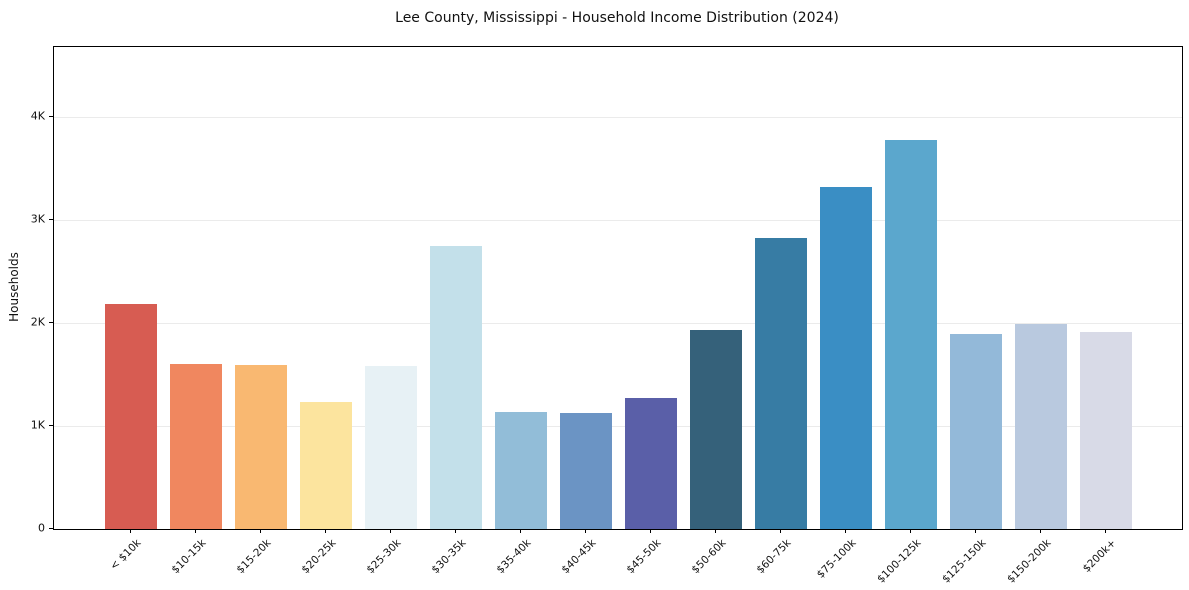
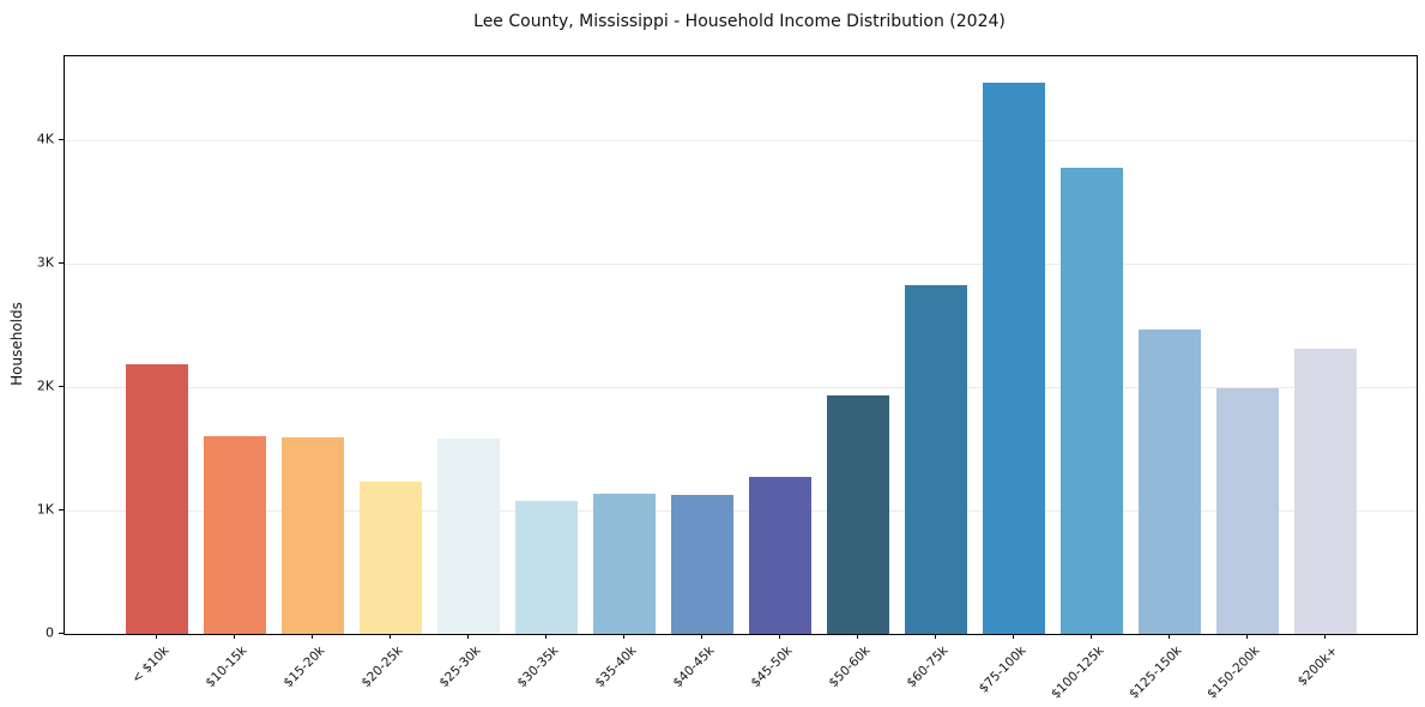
$30-35k: 2.75K -> 1.08K
$75-100k: 3.32K -> 4.47K
$125-150k: 1.89K -> 2.47K
$200k+: 1.91K -> 2.31K
